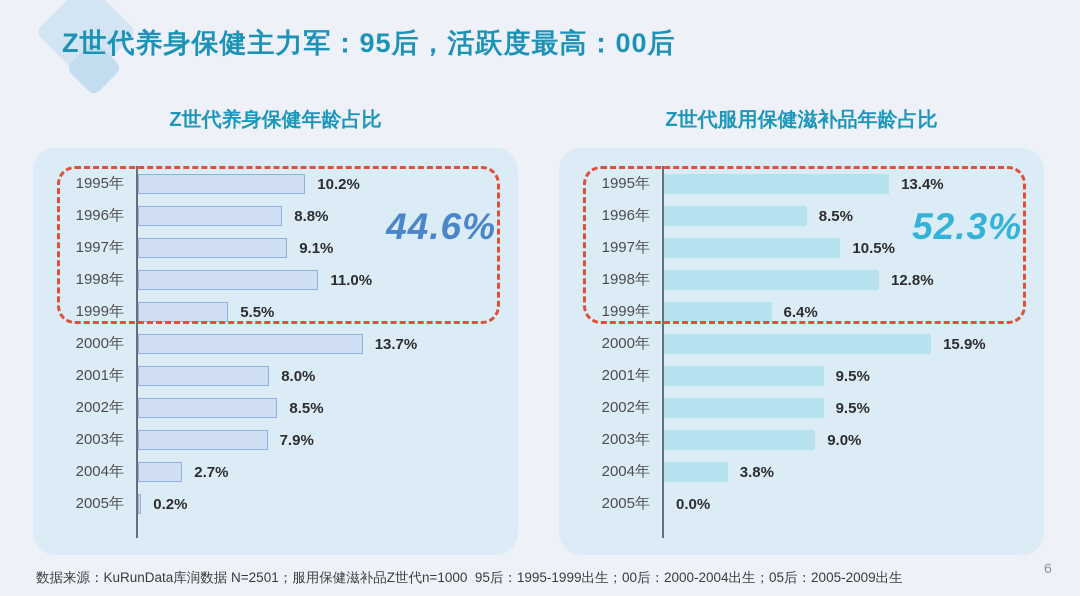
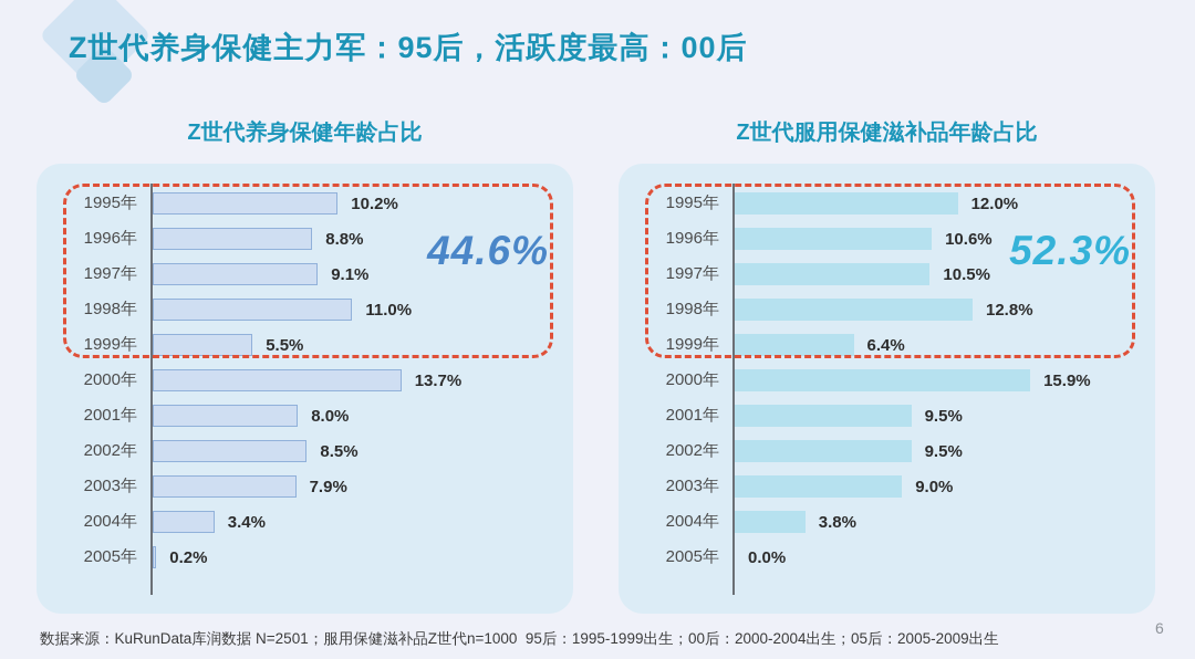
Z世代养身保健年龄占比/2004年: 2.7% -> 3.4%
Z世代服用保健滋补品年龄占比/1995年: 13.4% -> 12.0%
Z世代服用保健滋补品年龄占比/1996年: 8.5% -> 10.6%
